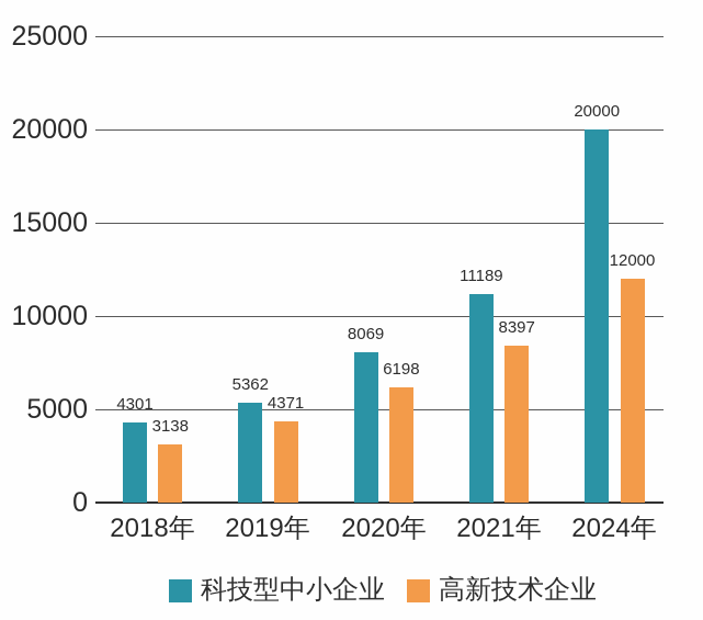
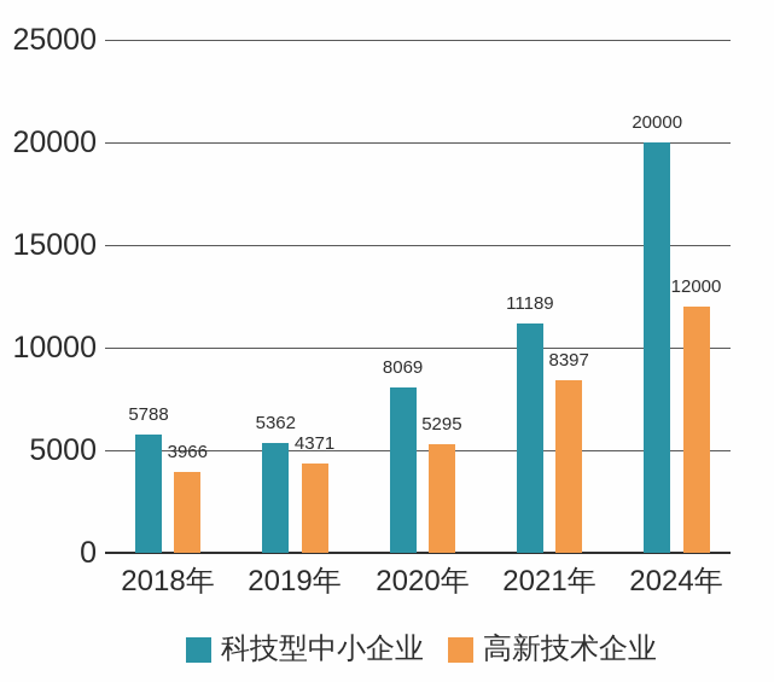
科技型中小企业/2018年: 4301 -> 5788
高新技术企业/2018年: 3138 -> 3966
高新技术企业/2020年: 6198 -> 5295
